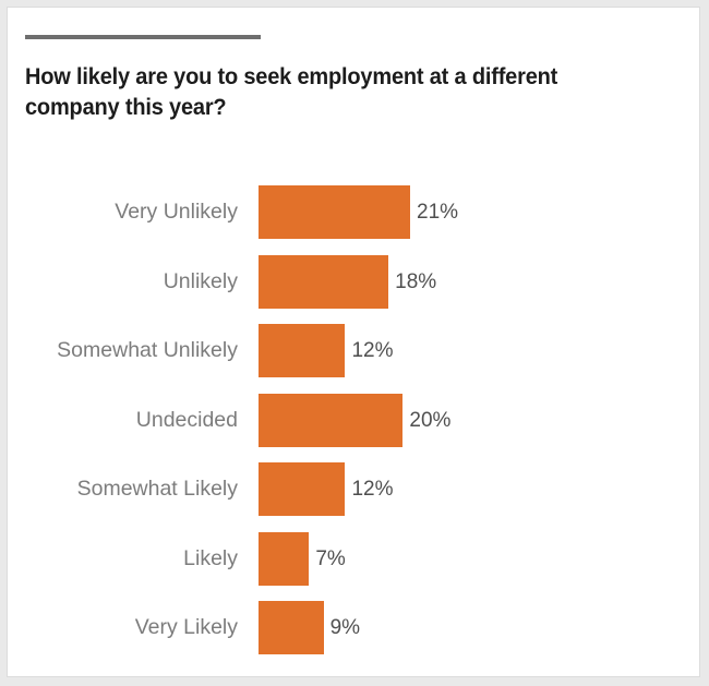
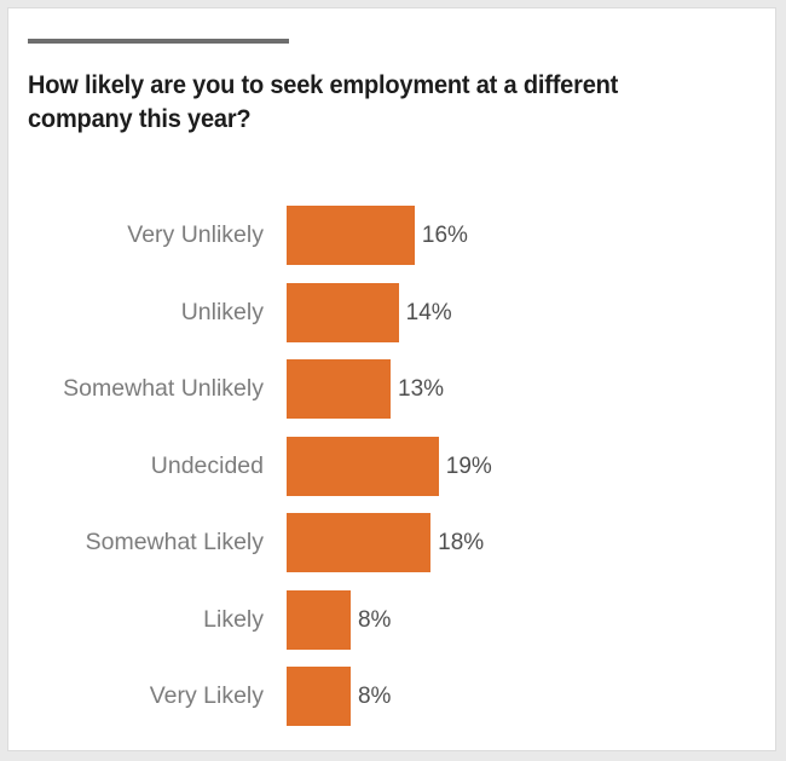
Very Unlikely: 21% -> 16%
Unlikely: 18% -> 14%
Somewhat Unlikely: 12% -> 13%
Undecided: 20% -> 19%
Somewhat Likely: 12% -> 18%
Likely: 7% -> 8%
Very Likely: 9% -> 8%
